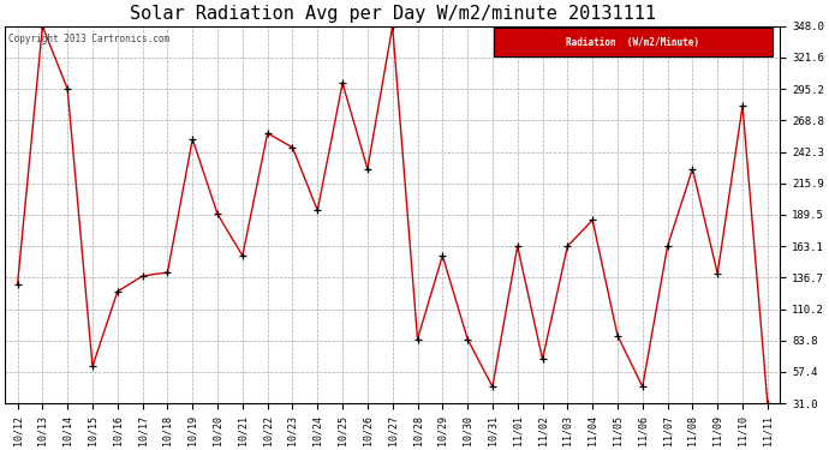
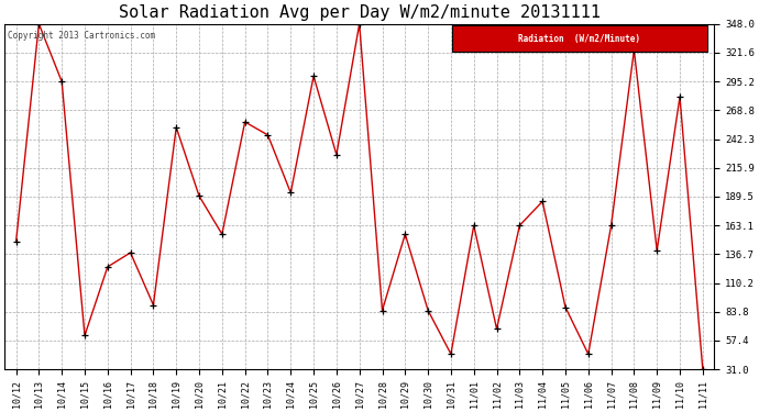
10/12: 131 -> 148
10/18: 141 -> 90
11/08: 228 -> 324
